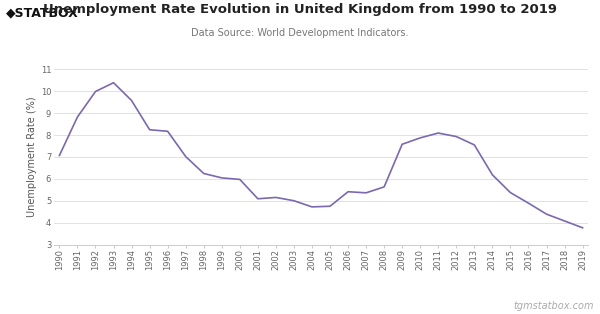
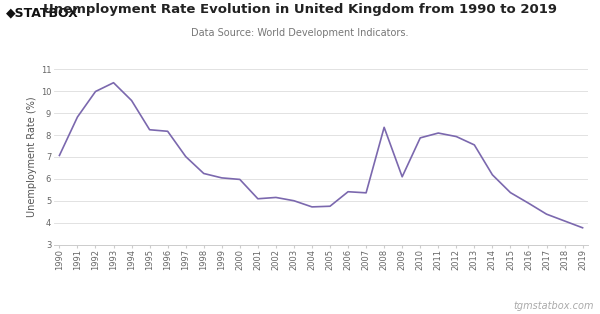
2008: 5.64 -> 8.35
2009: 7.58 -> 6.10
